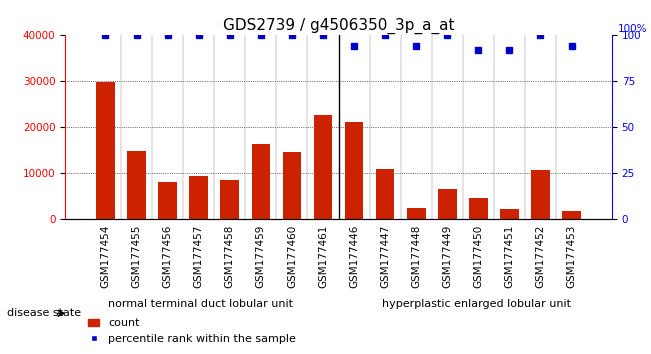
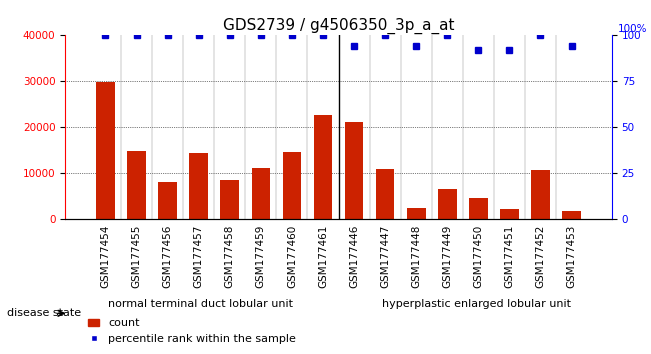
count/GSM177457: 9500 -> 14500
count/GSM177459: 16500 -> 11200
